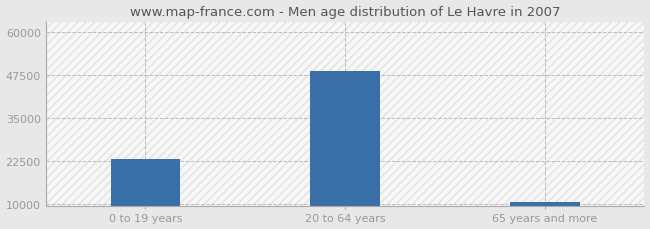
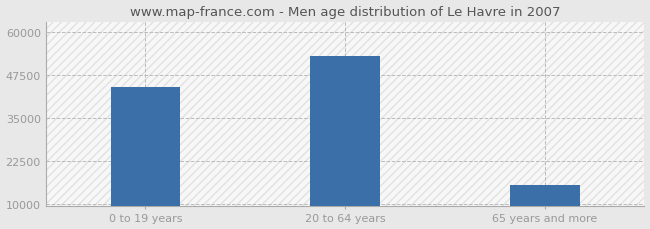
0 to 19 years: 23200 -> 44000
20 to 64 years: 48500 -> 53000
65 years and more: 10700 -> 15500
